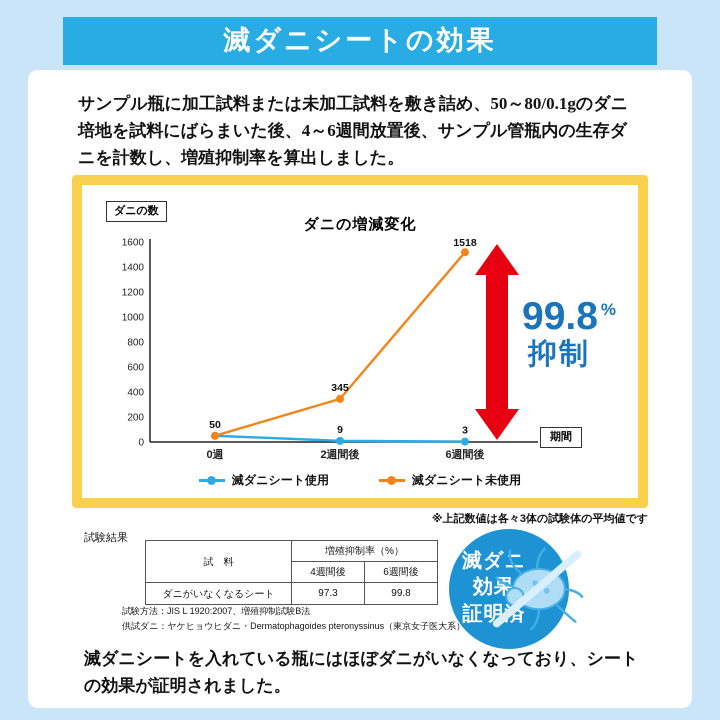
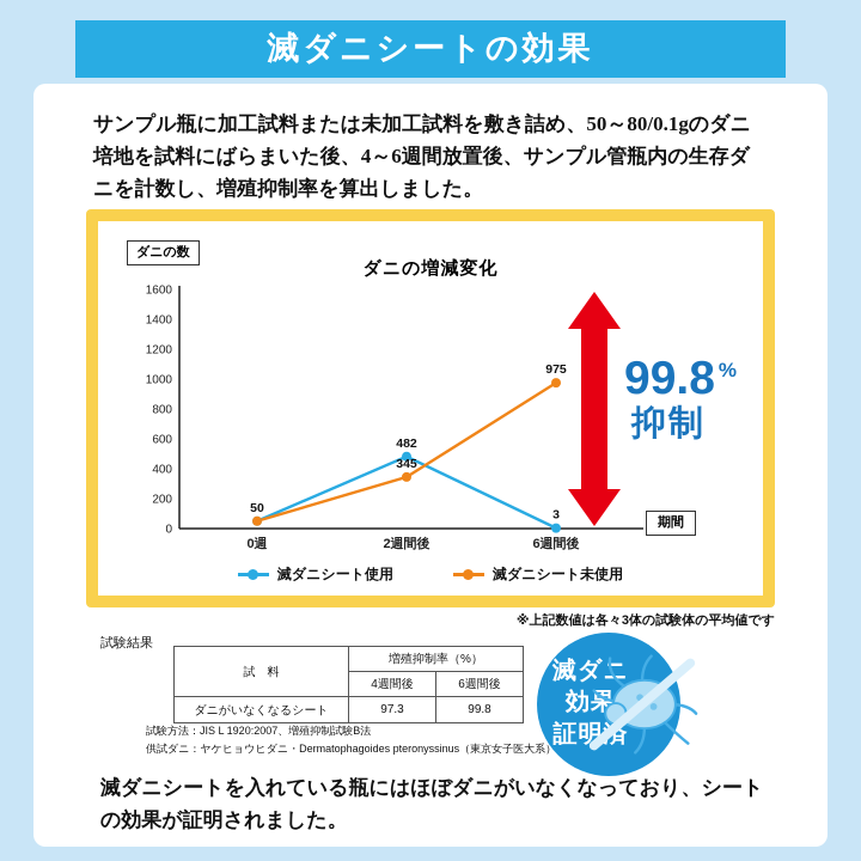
滅ダニシート使用/2週間後: 9 -> 482
滅ダニシート未使用/6週間後: 1518 -> 975
